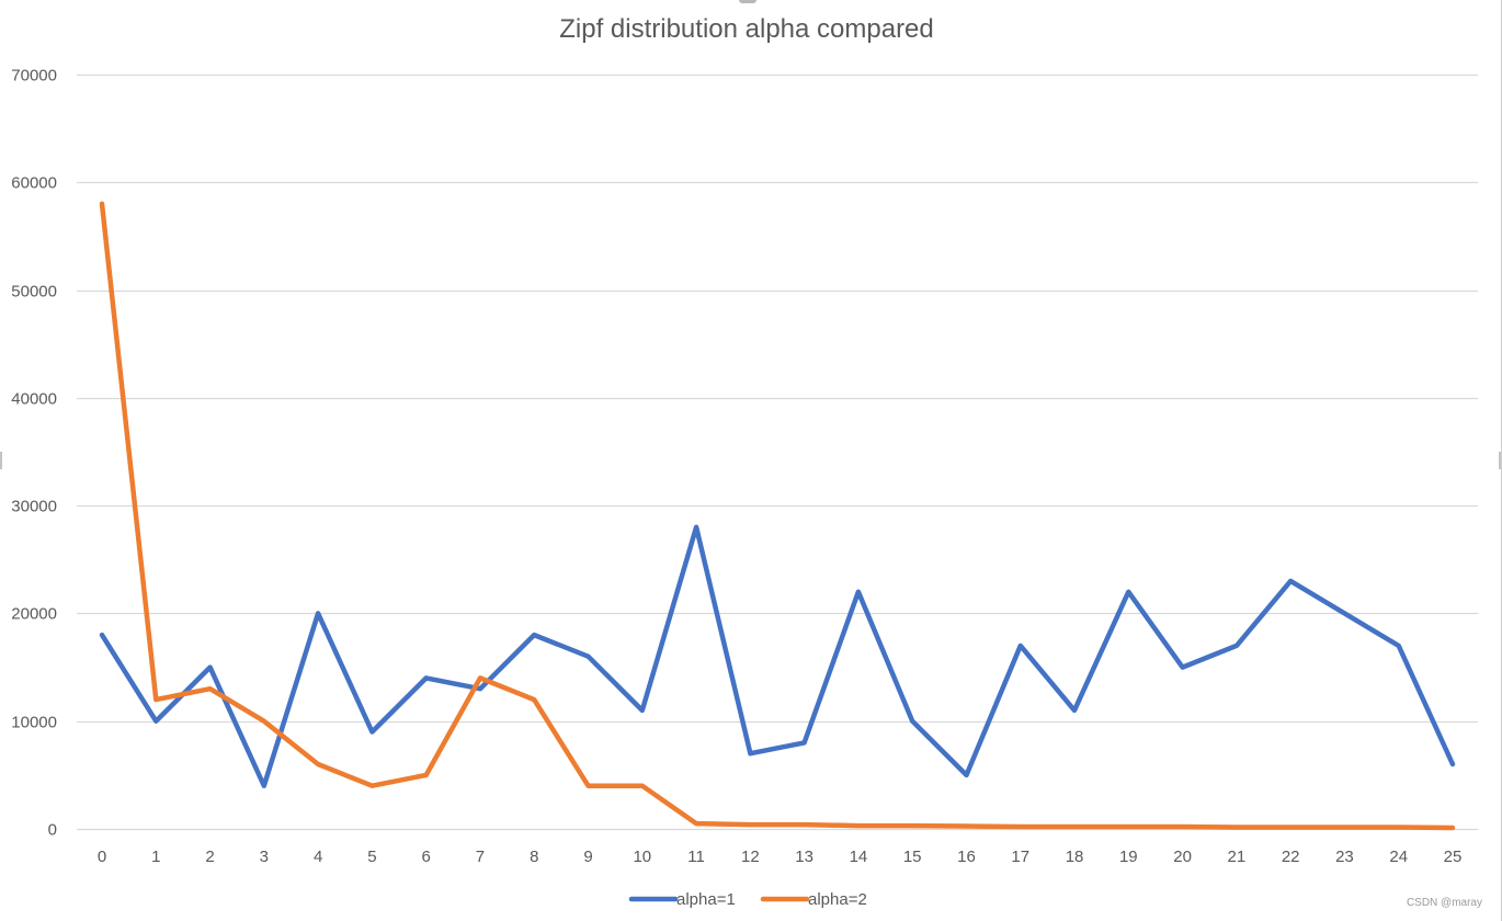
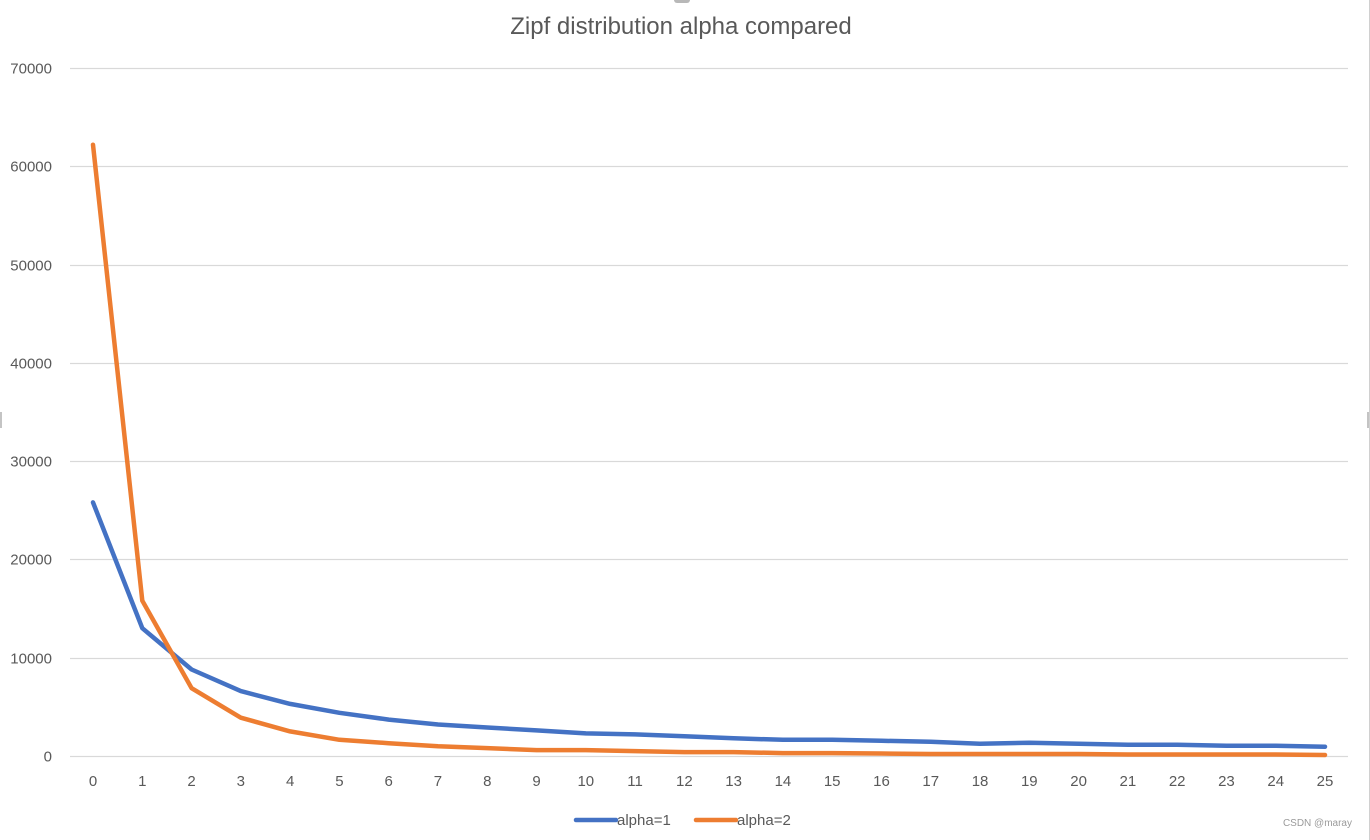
alpha=1/0: 18000 -> 26000
alpha=2/0: 58000 -> 62000
alpha=1/1: 10000 -> 13000
alpha=2/1: 12000 -> 16000
alpha=1/2: 15000 -> 9000
alpha=2/2: 13000 -> 7000
alpha=1/3: 4000 -> 7000
alpha=2/3: 10000 -> 4000
alpha=1/4: 20000 -> 5000
alpha=2/4: 6000 -> 2000
alpha=1/5: 9000 -> 4000
alpha=2/5: 4000 -> 2000
alpha=1/6: 14000 -> 4000
alpha=2/6: 5000 -> 1000
alpha=1/7: 13000 -> 3000
alpha=2/7: 14000 -> 1000
alpha=1/8: 18000 -> 3000
alpha=2/8: 12000 -> 1000
alpha=1/9: 16000 -> 3000
alpha=2/9: 4000 -> 1000
alpha=1/10: 11000 -> 2000
alpha=2/10: 4000 -> 1000
alpha=1/11: 28000 -> 2000
alpha=1/12: 7000 -> 2000
alpha=1/13: 8000 -> 2000
alpha=1/14: 22000 -> 2000
alpha=1/15: 10000 -> 2000
alpha=1/16: 5000 -> 2000
alpha=1/17: 17000 -> 1000
alpha=1/18: 11000 -> 1000
alpha=1/19: 22000 -> 1000
alpha=1/20: 15000 -> 1000
alpha=1/21: 17000 -> 1000
alpha=1/22: 23000 -> 1000
alpha=1/23: 20000 -> 1000
alpha=1/24: 17000 -> 1000
alpha=1/25: 6000 -> 1000
